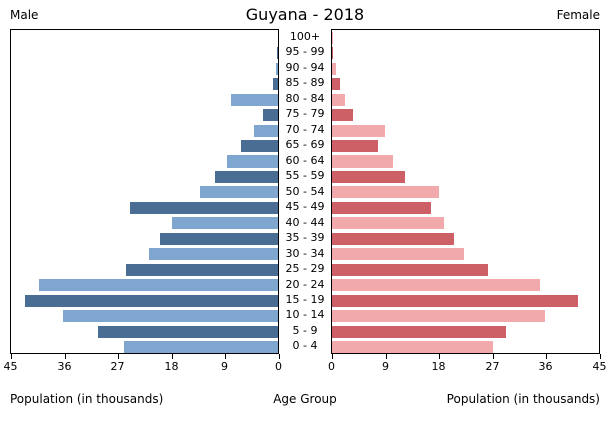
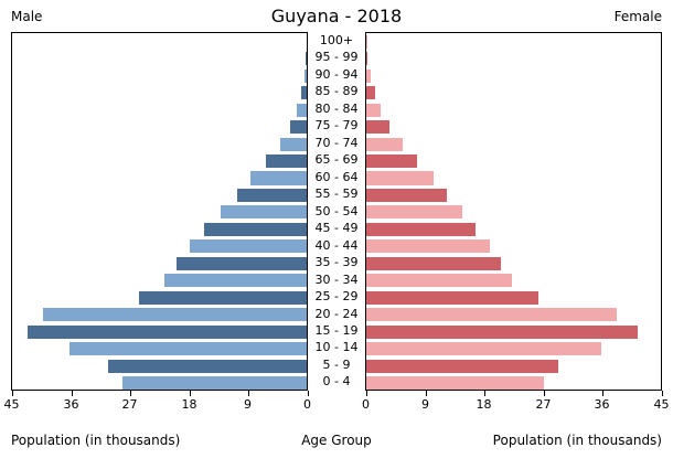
Male/80 - 84: 8 -> 2
Female/70 - 74: 9 -> 6
Female/50 - 54: 18 -> 15
Male/45 - 49: 25 -> 16
Female/20 - 24: 35 -> 38
Male/0 - 4: 26 -> 28
